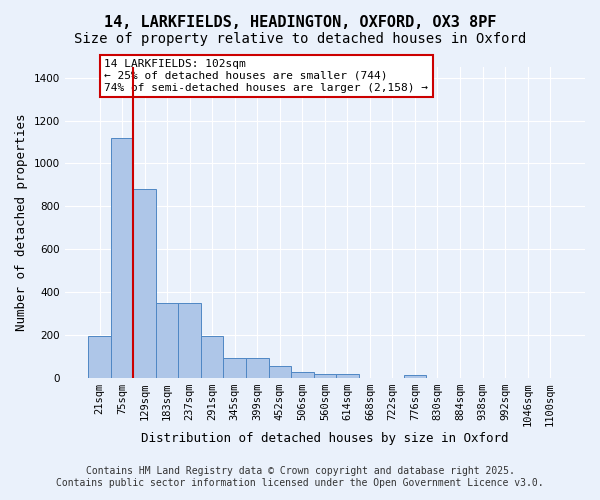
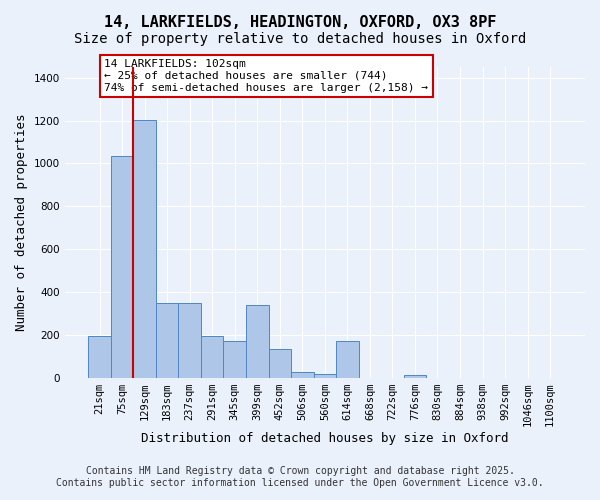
75sqm: 1120 -> 1035
129sqm: 880 -> 1205
345sqm: 93 -> 170
399sqm: 93 -> 340
452sqm: 55 -> 135
614sqm: 20 -> 170
